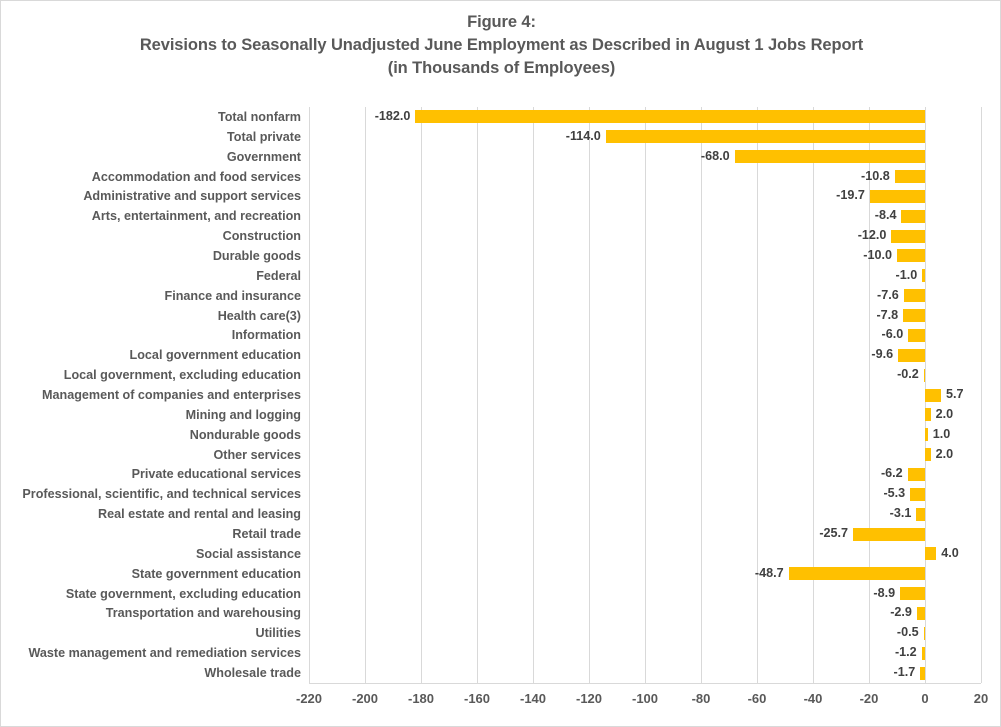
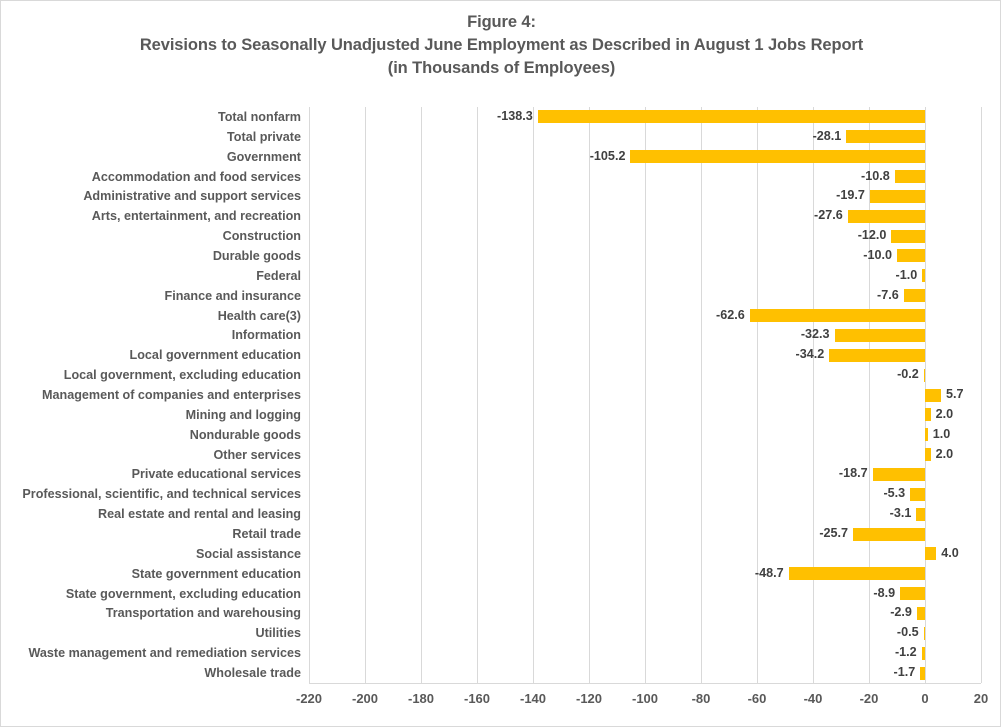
Total nonfarm: -182.0 -> -138.3
Total private: -114.0 -> -28.1
Government: -68.0 -> -105.2
Arts, entertainment, and recreation: -8.4 -> -27.6
Health care(3): -7.8 -> -62.6
Information: -6.0 -> -32.3
Local government education: -9.6 -> -34.2
Private educational services: -6.2 -> -18.7
